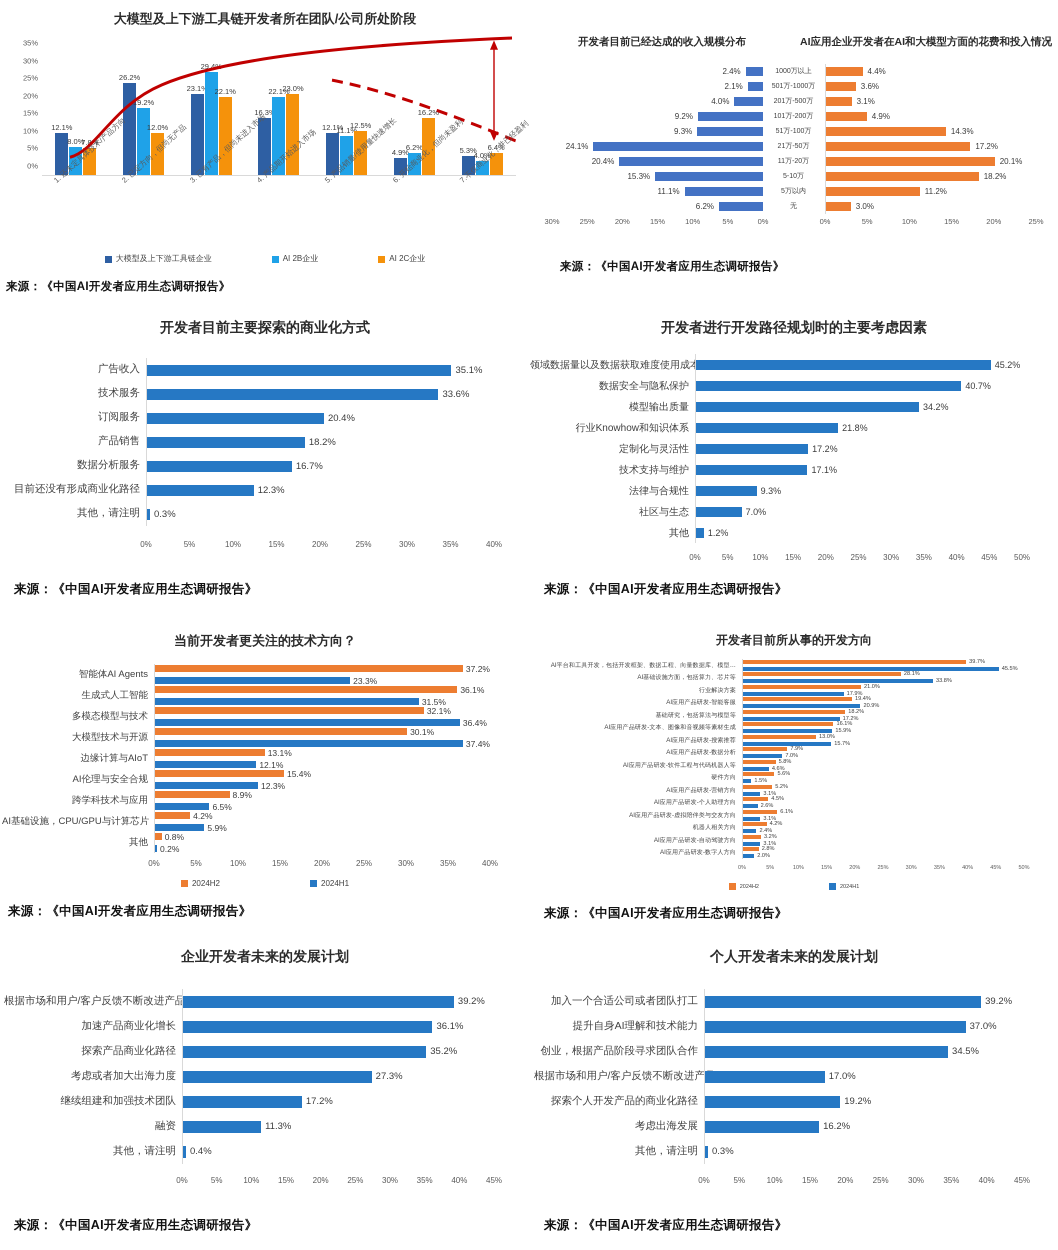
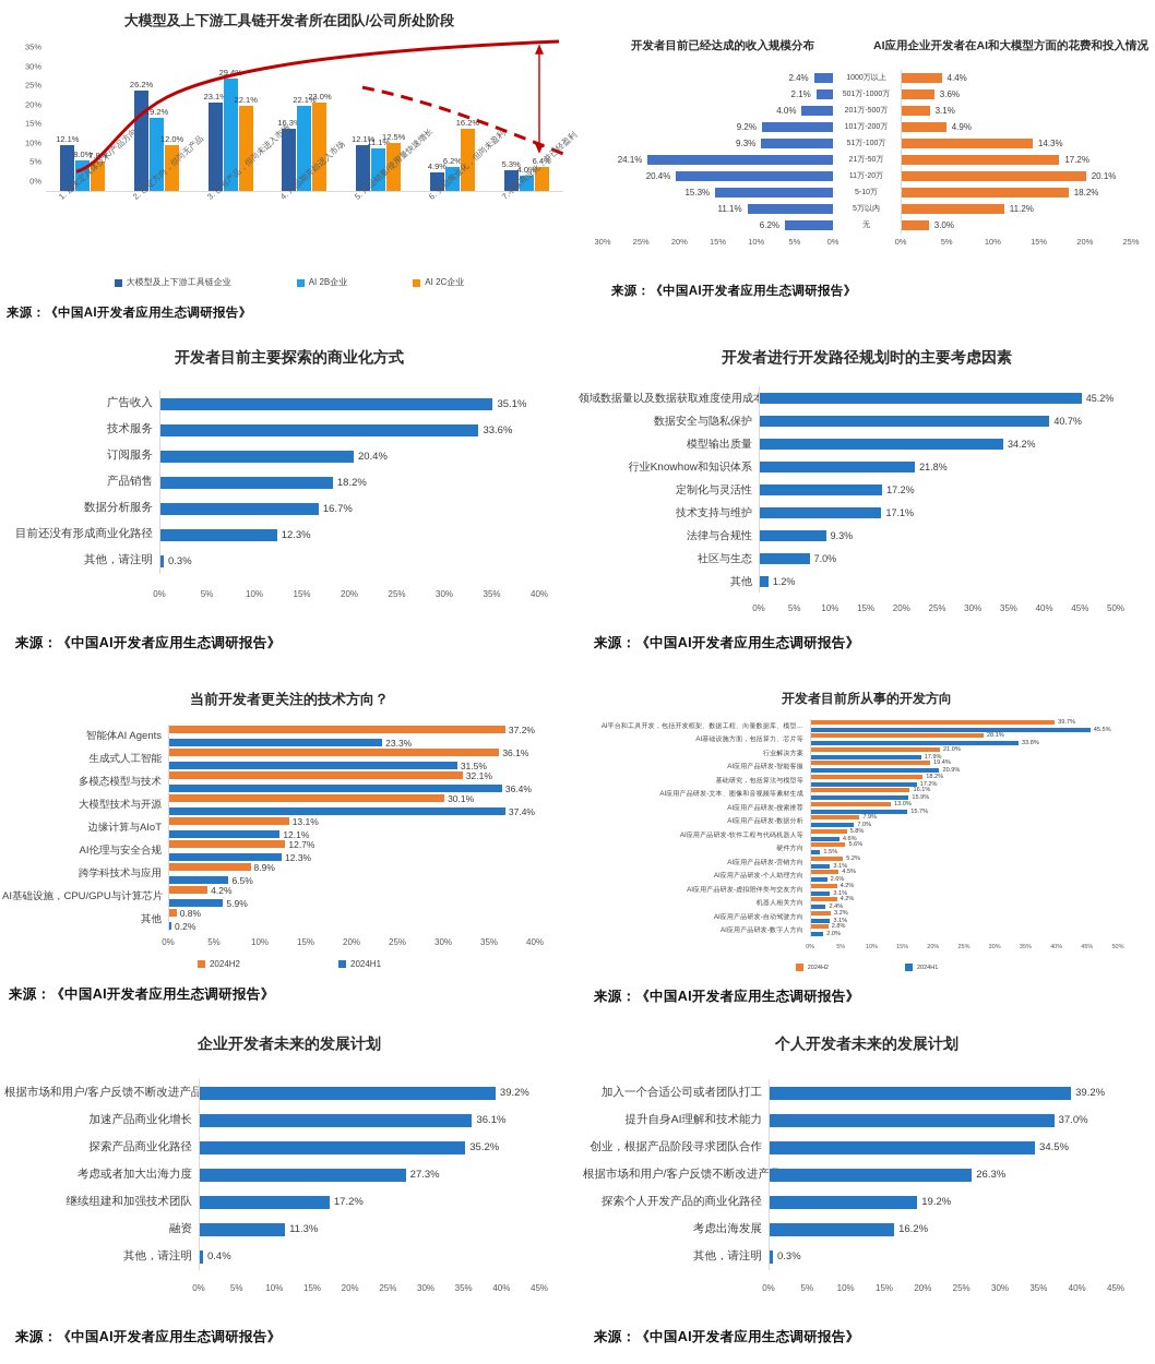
当前开发者更关注的技术方向？/2024H2/AI伦理与安全合规: 15.4% -> 12.7%
开发者目前所从事的开发方向/2024H2/AI应用产品研发-虚拟陪伴类与交友方向: 6.1% -> 4.2%
个人开发者未来的发展计划/根据市场和用户/客户反馈不断改进产品: 17.0% -> 26.3%
